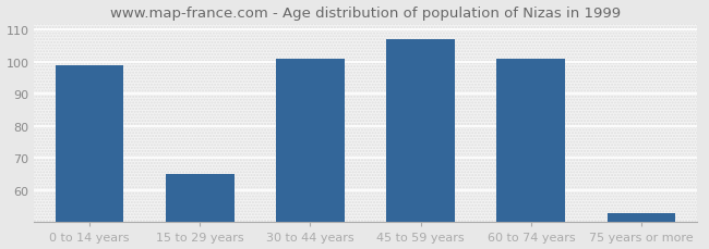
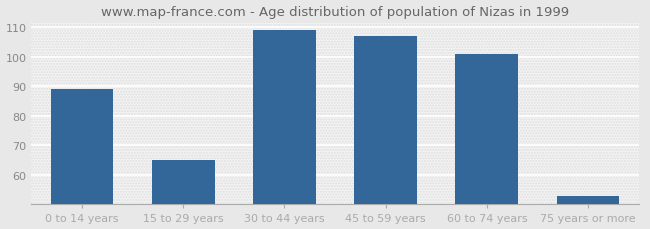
0 to 14 years: 99 -> 89
30 to 44 years: 101 -> 109
